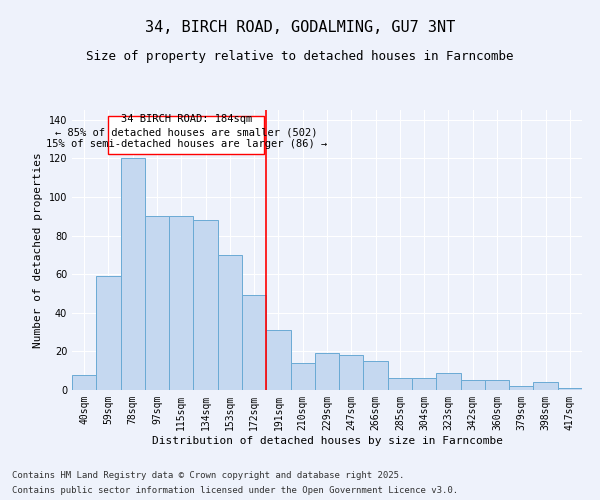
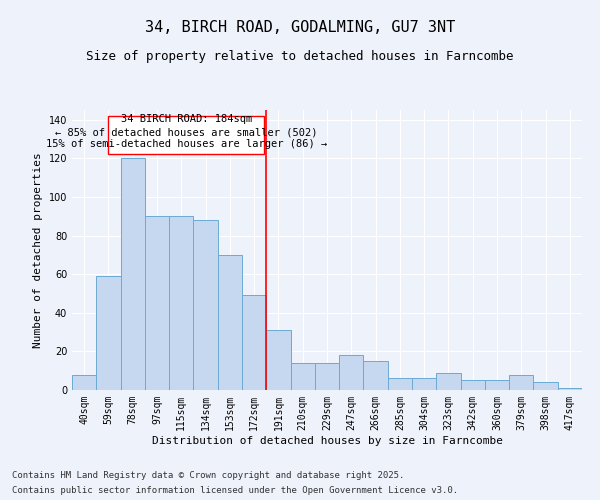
229sqm: 19 -> 14
379sqm: 2 -> 8
